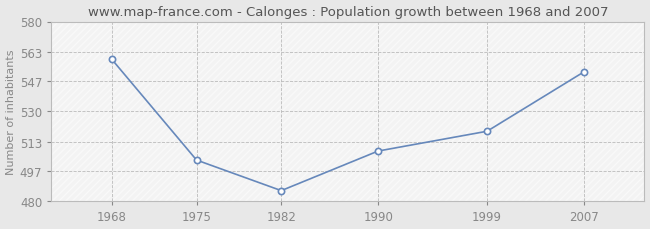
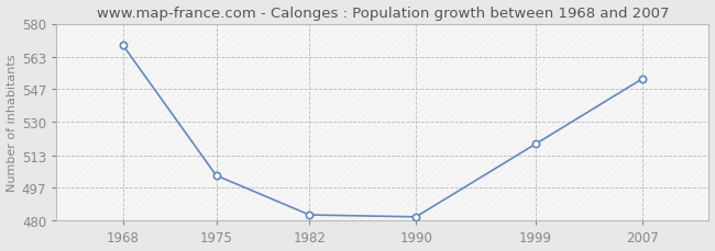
1968: 559 -> 569
1982: 486 -> 483
1990: 508 -> 482
